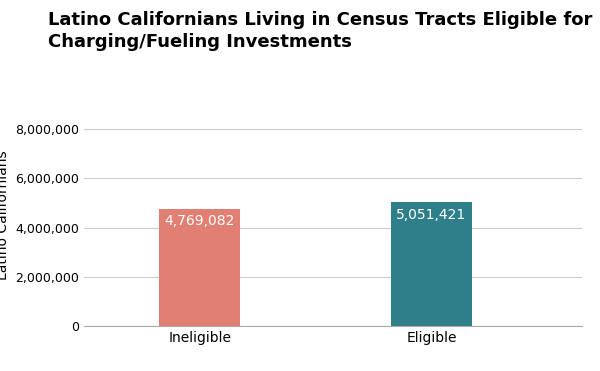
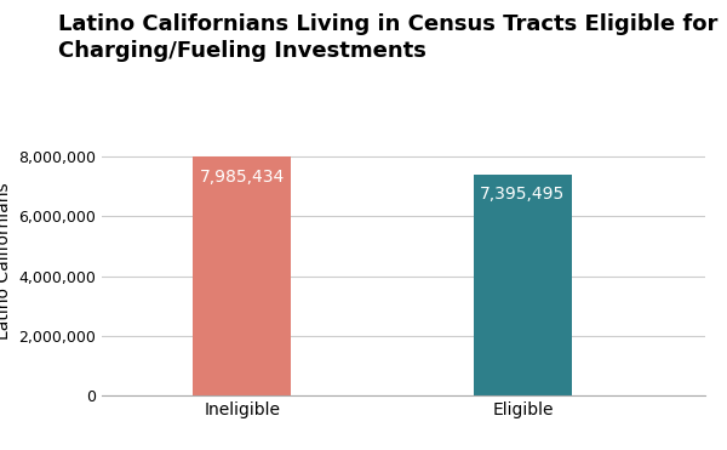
Ineligible: 4,769,082 -> 7,985,434
Eligible: 5,051,421 -> 7,395,495
